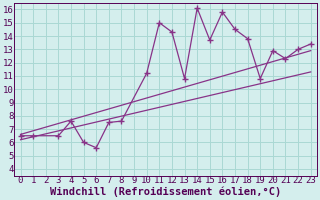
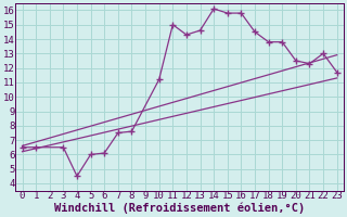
4: 7.6 -> 4.5
6: 5.6 -> 6.1
13: 10.8 -> 14.6
15: 13.7 -> 15.8
19: 10.8 -> 13.8
20: 12.9 -> 12.5
23: 13.4 -> 11.7
